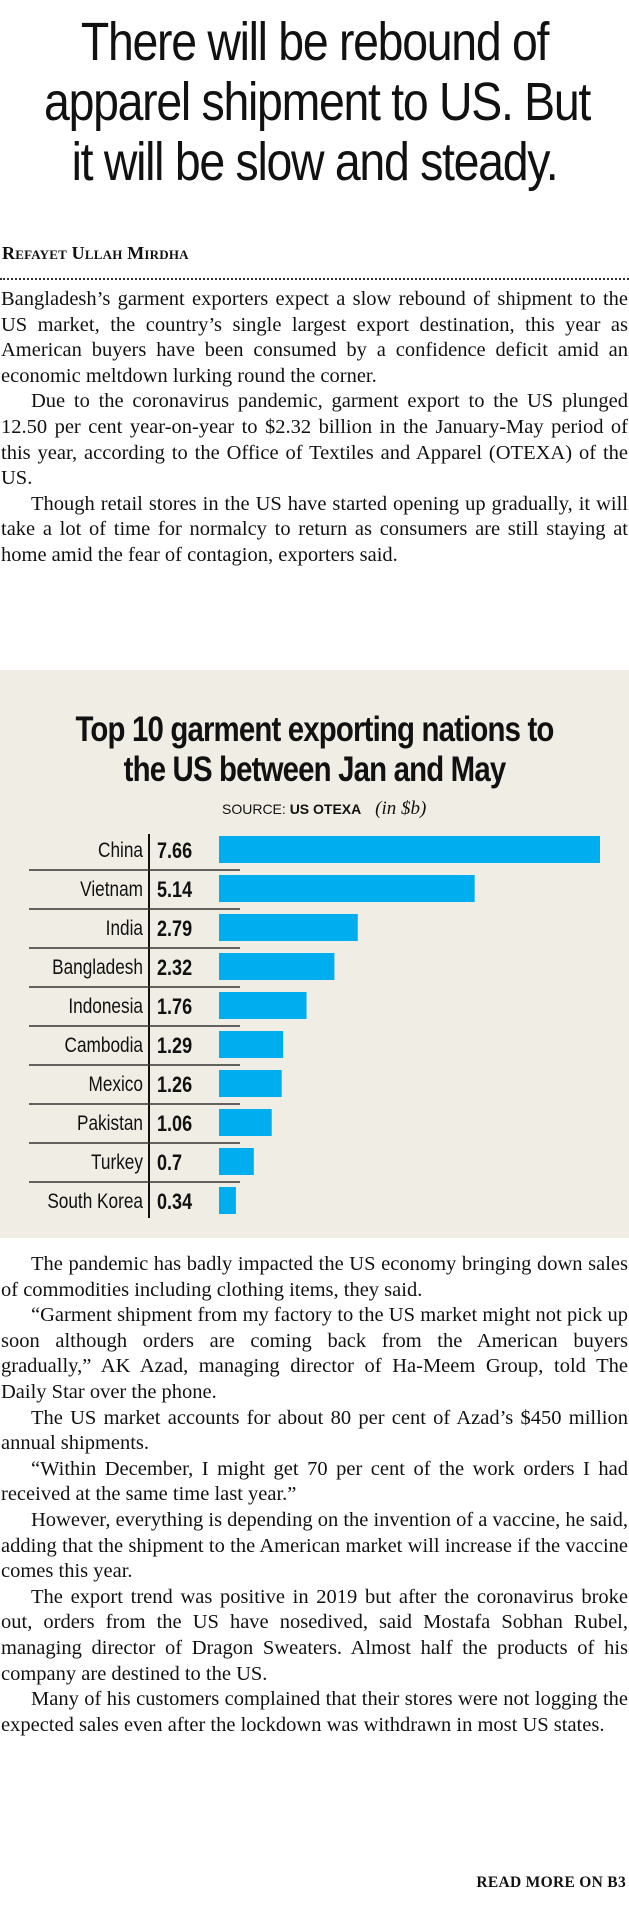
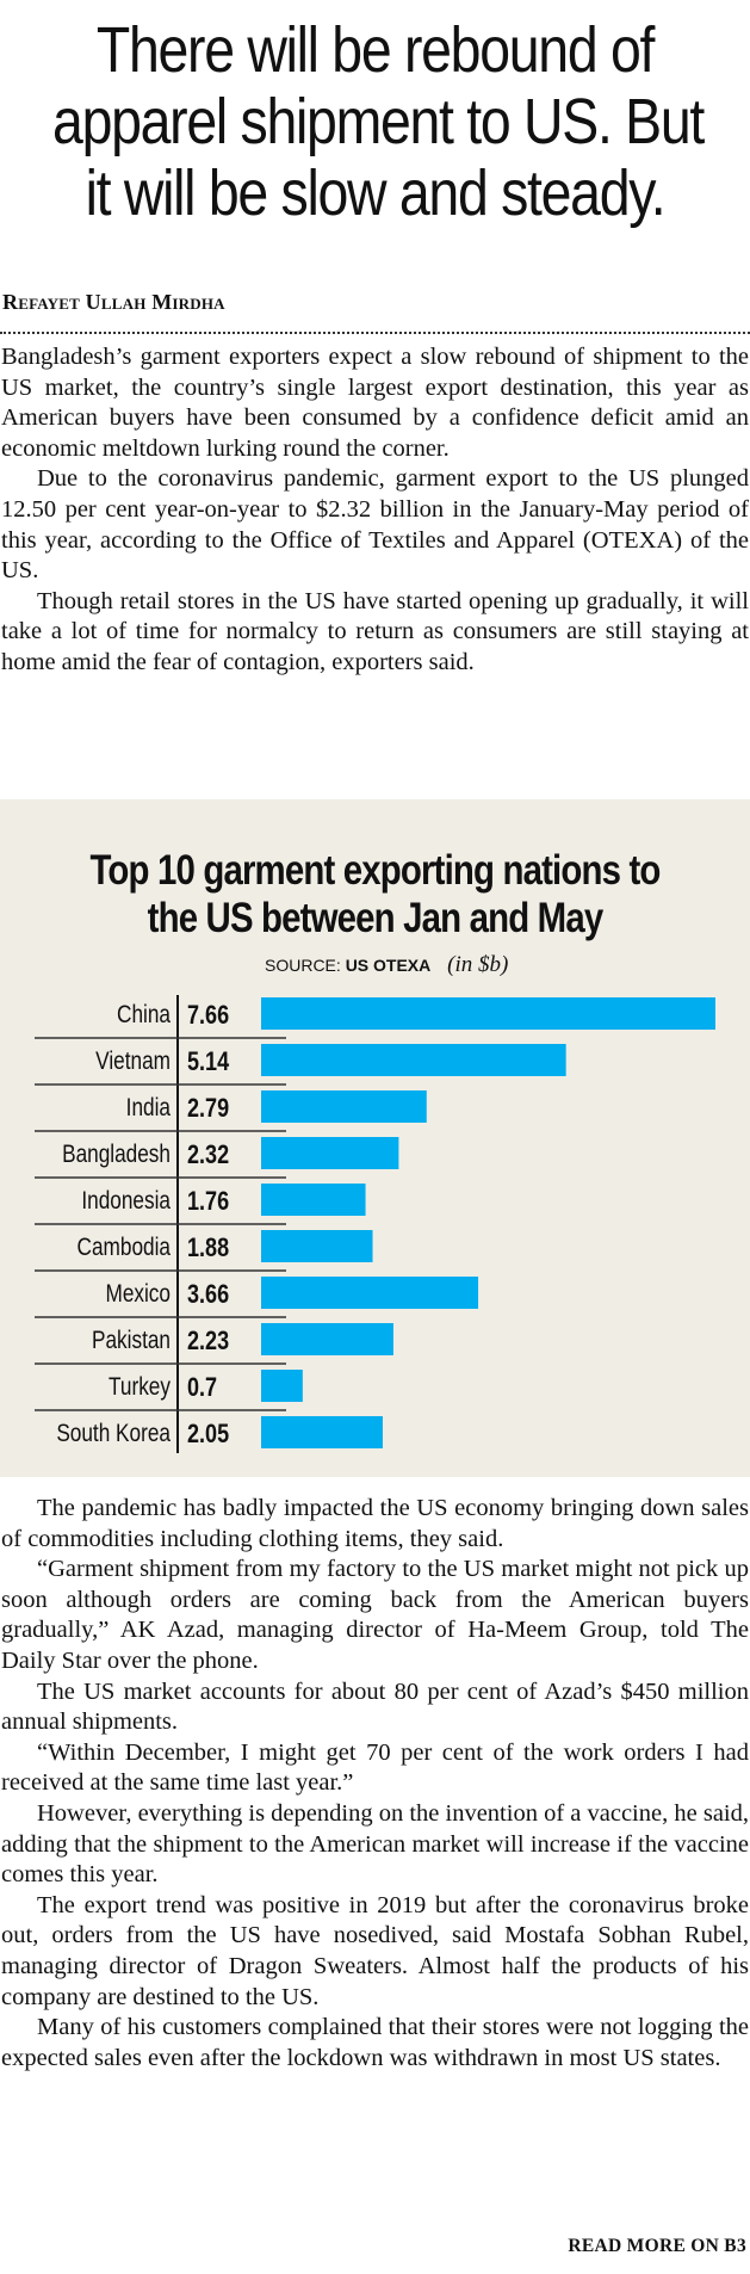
Cambodia: 1.29 -> 1.88
Mexico: 1.26 -> 3.66
Pakistan: 1.06 -> 2.23
South Korea: 0.34 -> 2.05
